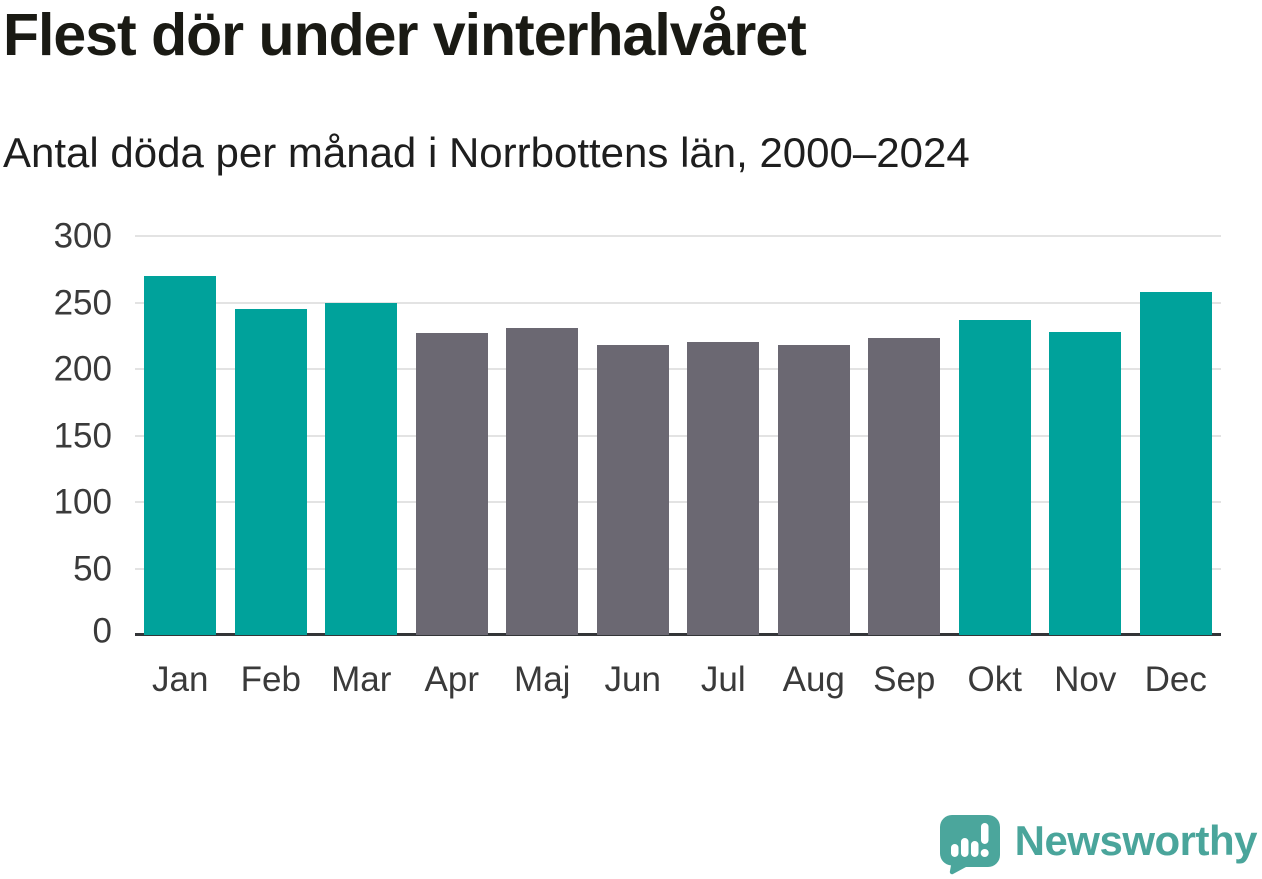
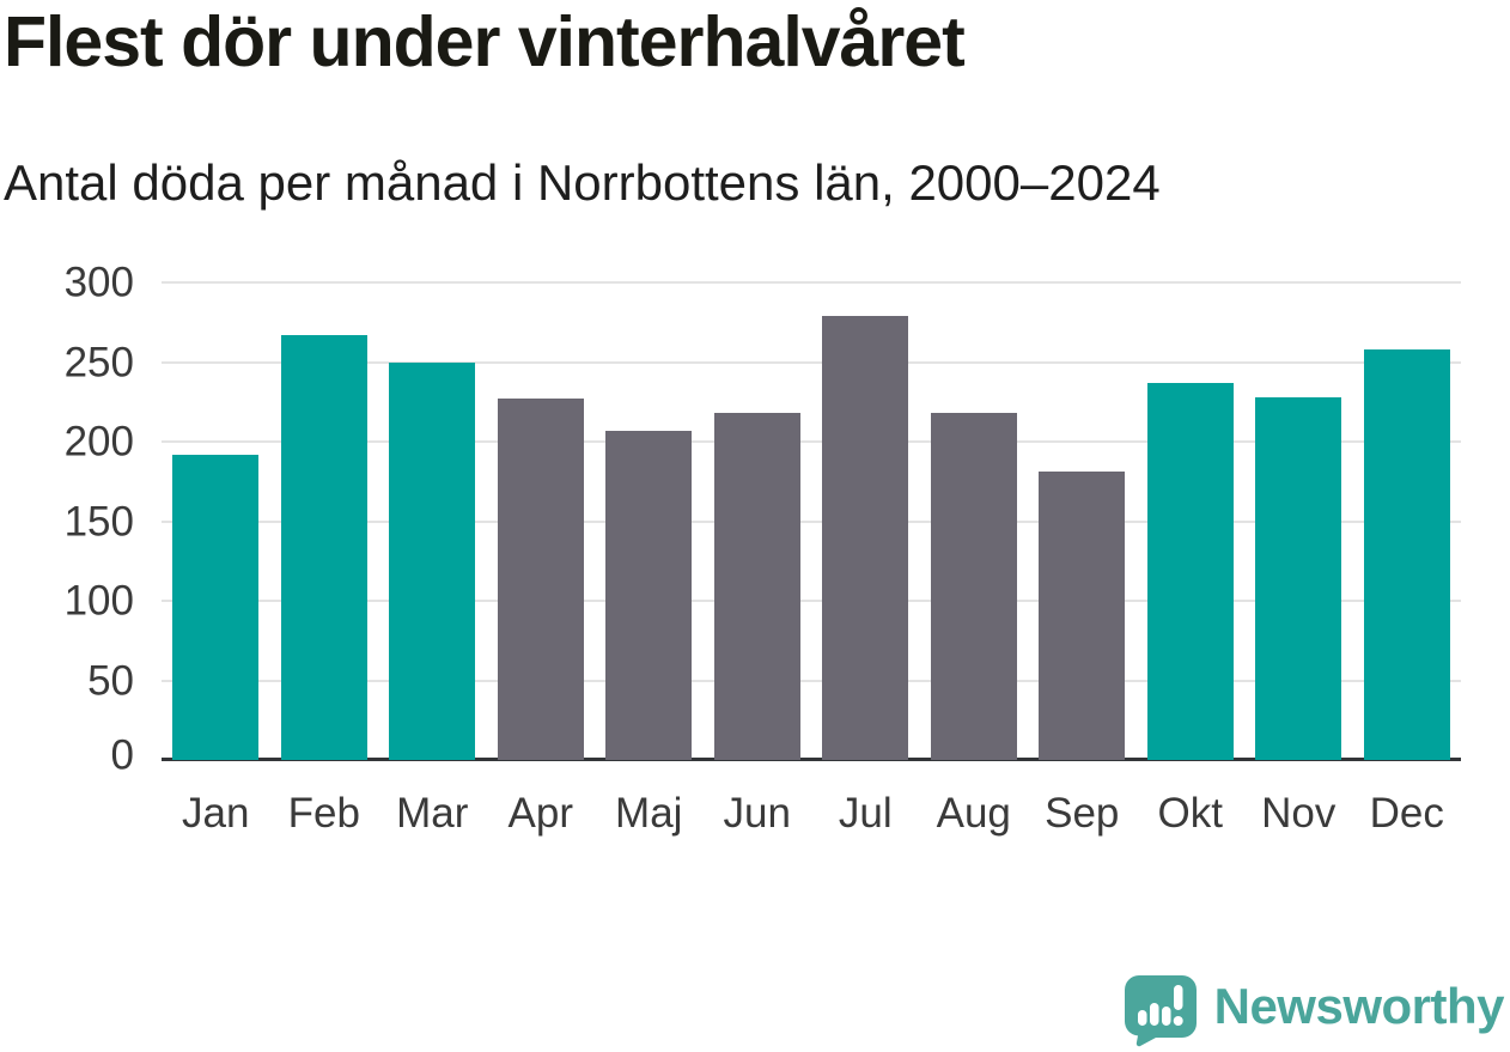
Jan: 270 -> 192
Feb: 245 -> 267
Maj: 231 -> 207
Jul: 220 -> 279
Sep: 223 -> 181
